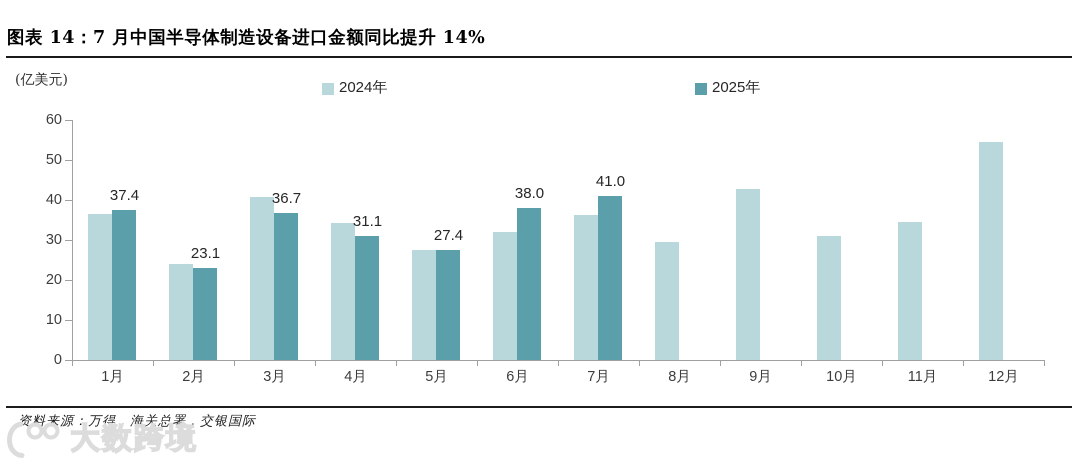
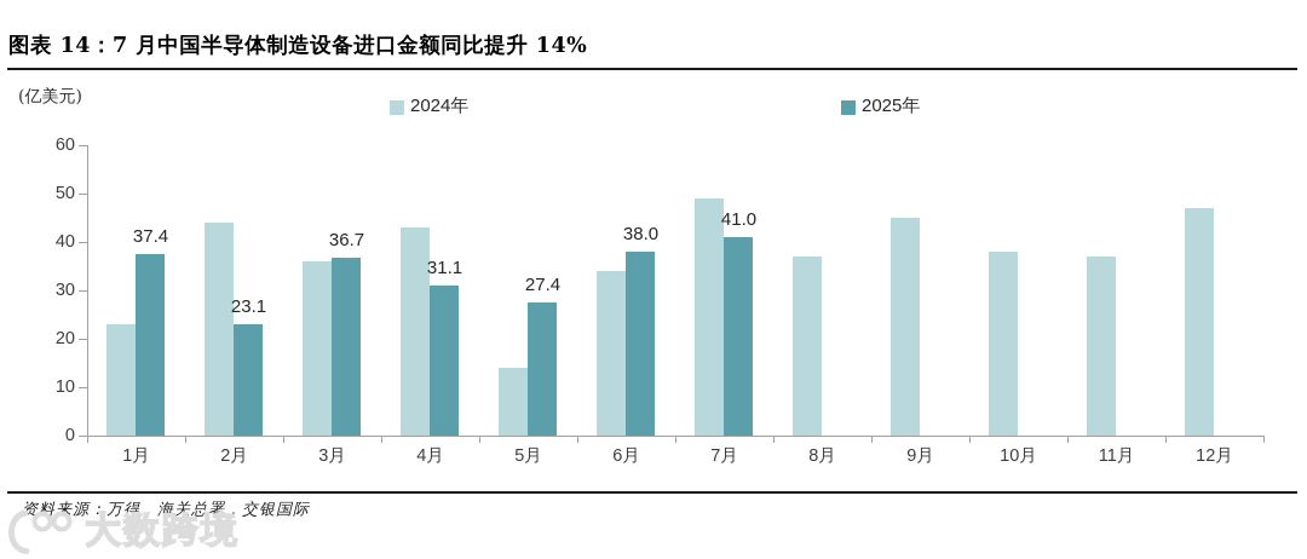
2024年/1月: 36 -> 23
2024年/2月: 24 -> 44
2024年/3月: 41 -> 36
2024年/4月: 34 -> 43
2024年/5月: 28 -> 14
2024年/6月: 32 -> 34
2024年/7月: 36 -> 49
2024年/8月: 30 -> 37
2024年/9月: 43 -> 45
2024年/10月: 31 -> 38
2024年/11月: 34 -> 37
2024年/12月: 54 -> 47
